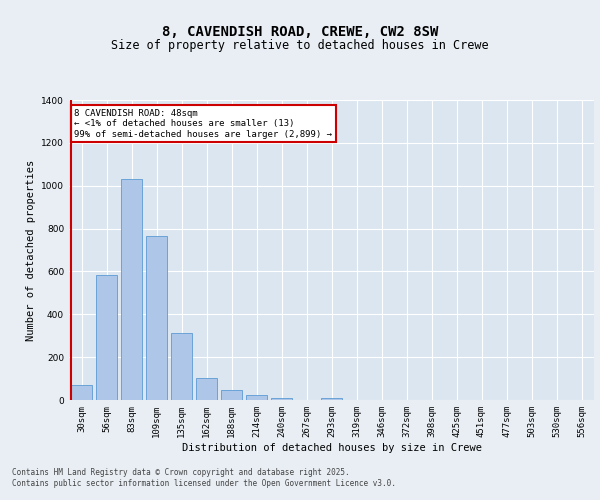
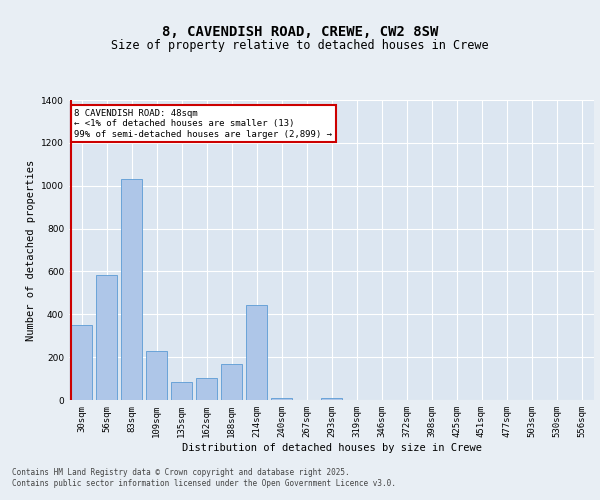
30sqm: 70 -> 350
109sqm: 765 -> 230
135sqm: 315 -> 85
188sqm: 45 -> 170
214sqm: 22 -> 445
